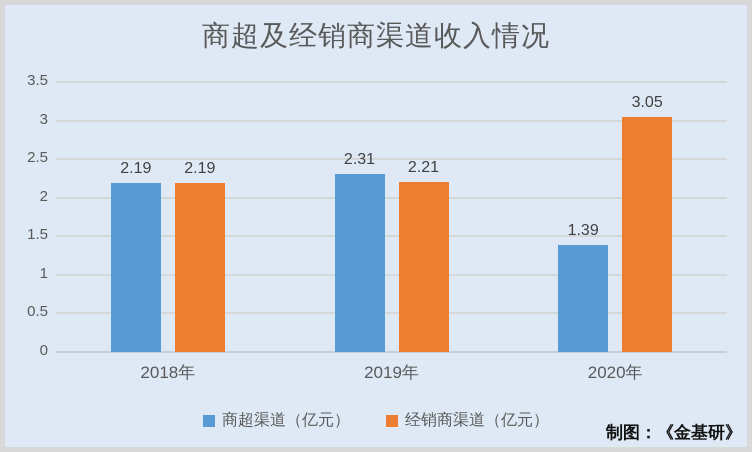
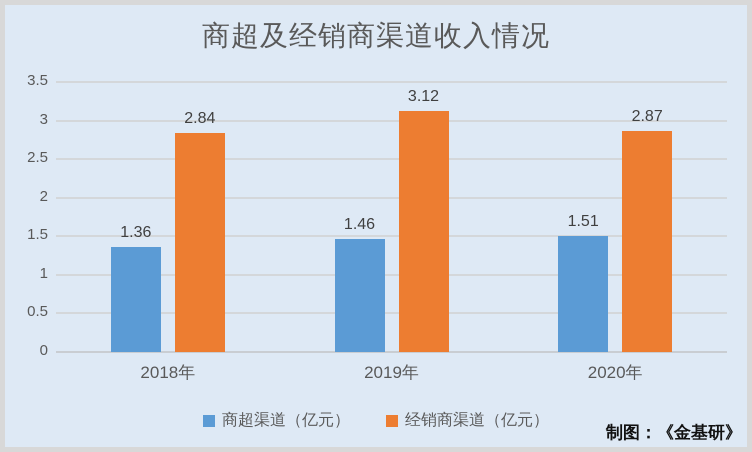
商超渠道（亿元）/2018年: 2.19 -> 1.36
经销商渠道（亿元）/2018年: 2.19 -> 2.84
商超渠道（亿元）/2019年: 2.31 -> 1.46
经销商渠道（亿元）/2019年: 2.21 -> 3.12
商超渠道（亿元）/2020年: 1.39 -> 1.51
经销商渠道（亿元）/2020年: 3.05 -> 2.87
